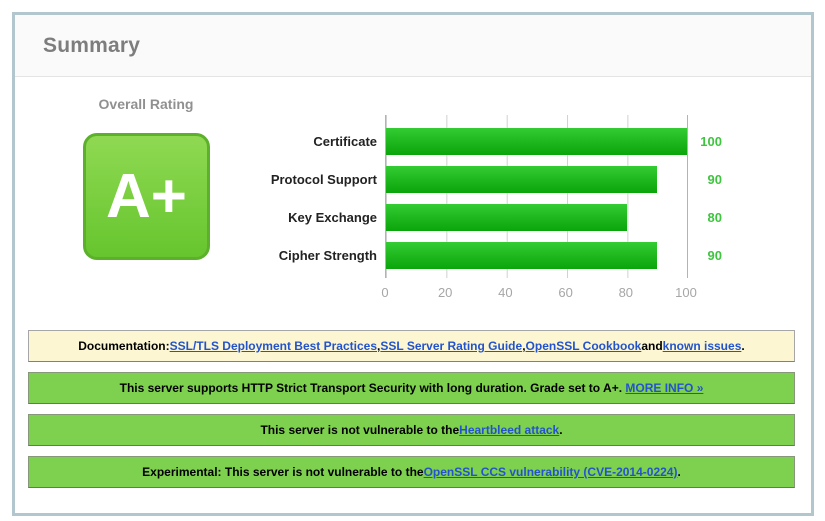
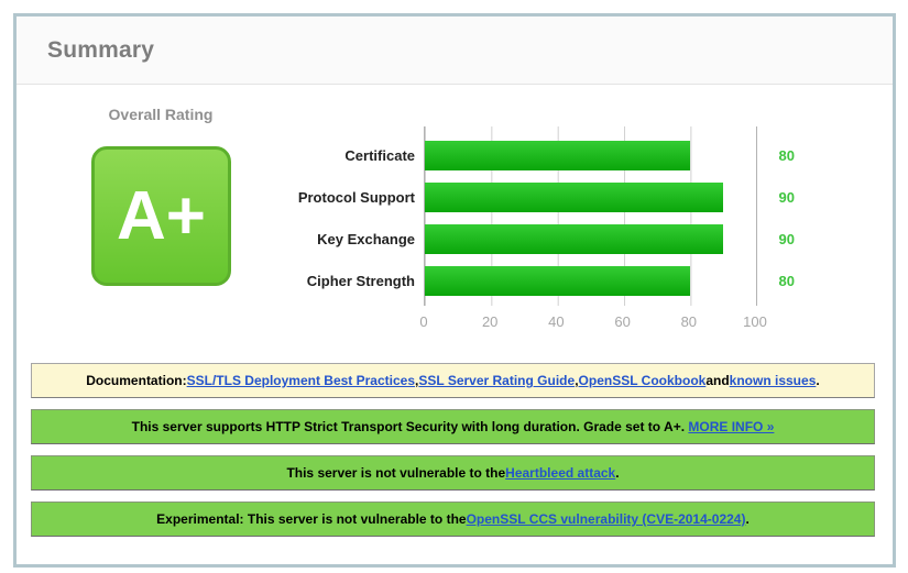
Certificate: 100 -> 80
Key Exchange: 80 -> 90
Cipher Strength: 90 -> 80
